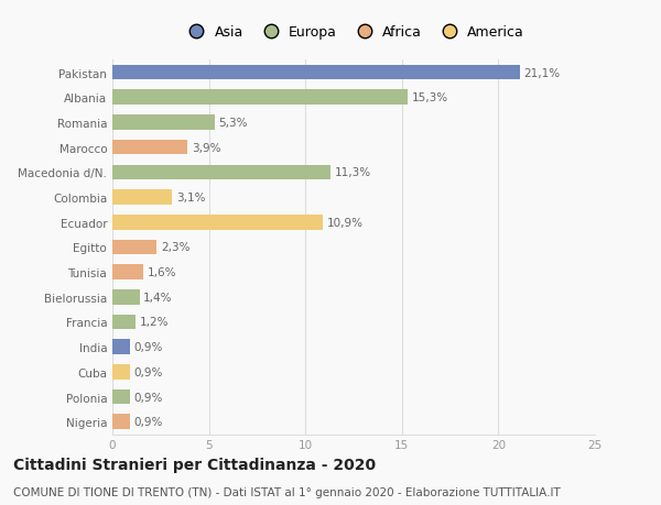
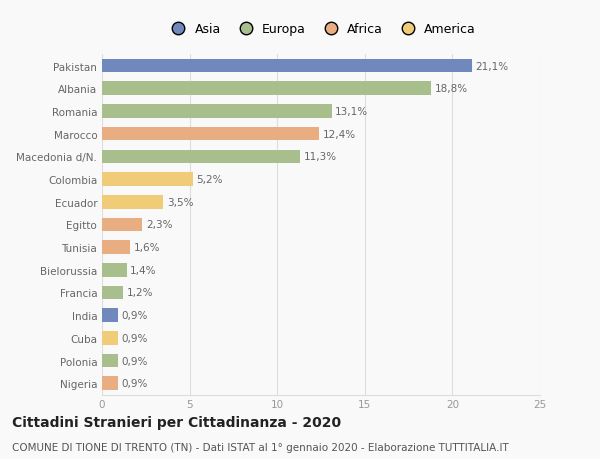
Albania: 15,3% -> 18,8%
Romania: 5,3% -> 13,1%
Marocco: 3,9% -> 12,4%
Colombia: 3,1% -> 5,2%
Ecuador: 10,9% -> 3,5%
